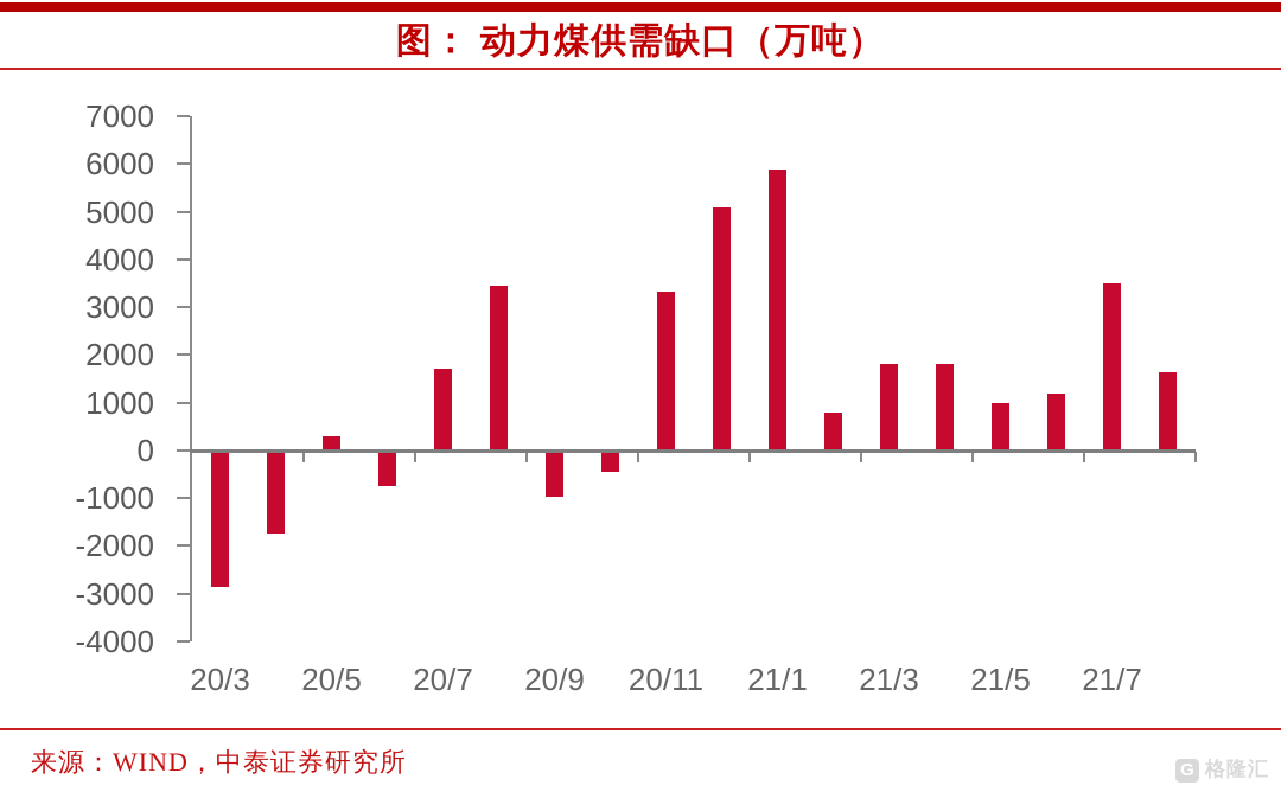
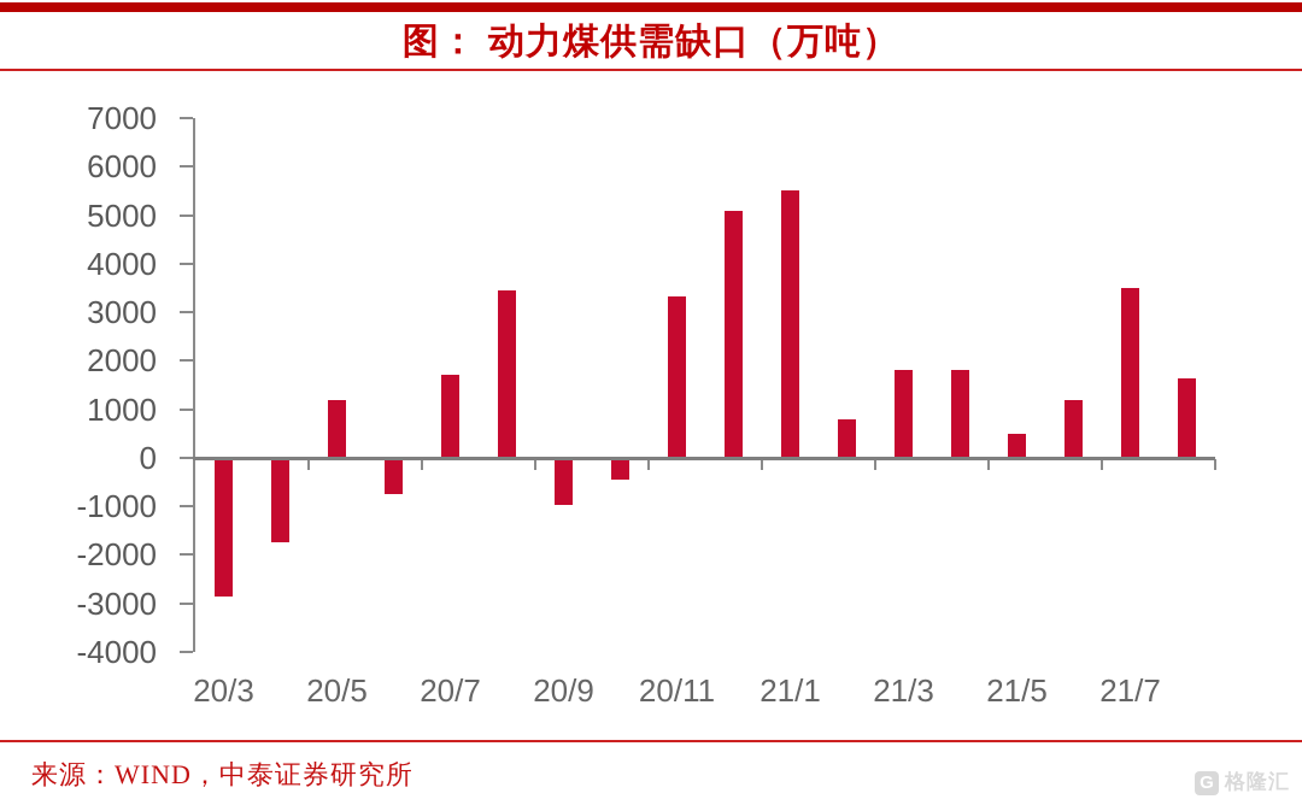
20/5: 300 -> 1200
21/1: 5900 -> 5500
21/5: 1000 -> 500
